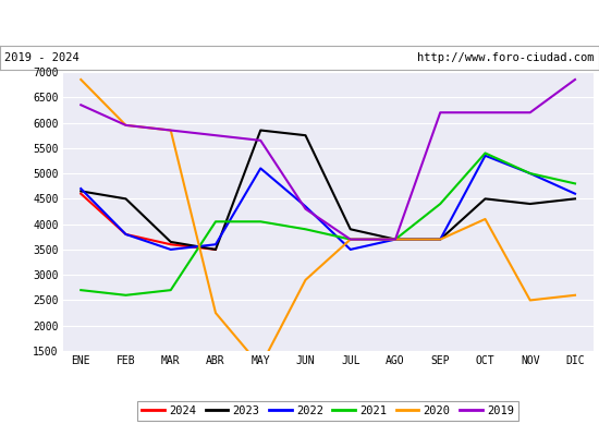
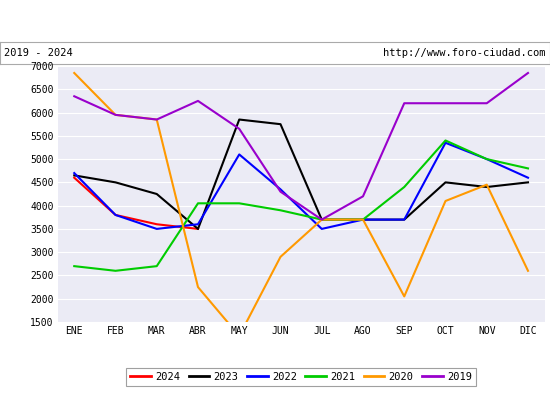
2023/MAR: 3650 -> 4250
2019/ABR: 5750 -> 6250
2023/JUL: 3900 -> 3700
2019/AGO: 3700 -> 4200
2020/SEP: 3700 -> 2050
2020/NOV: 2500 -> 4450
